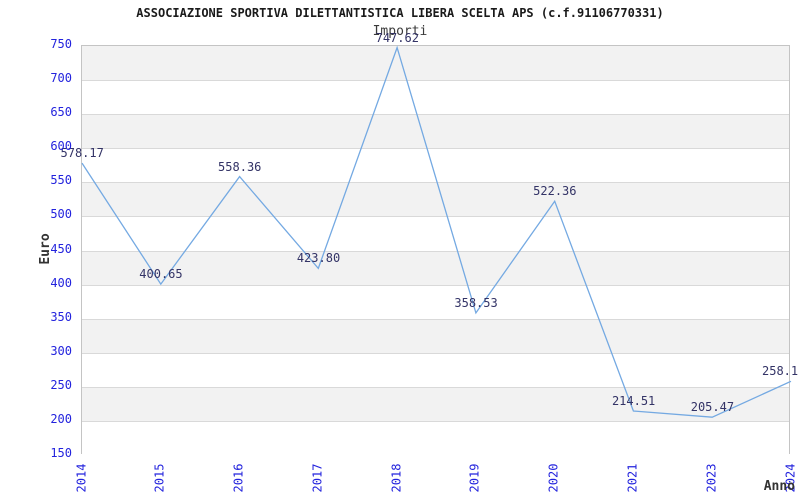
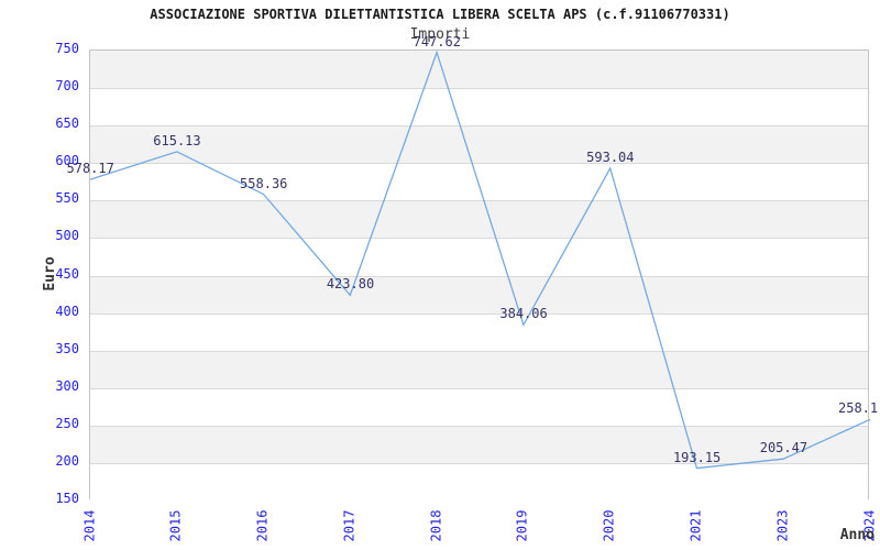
2015: 400.65 -> 615.13
2019: 358.53 -> 384.06
2020: 522.36 -> 593.04
2021: 214.51 -> 193.15
